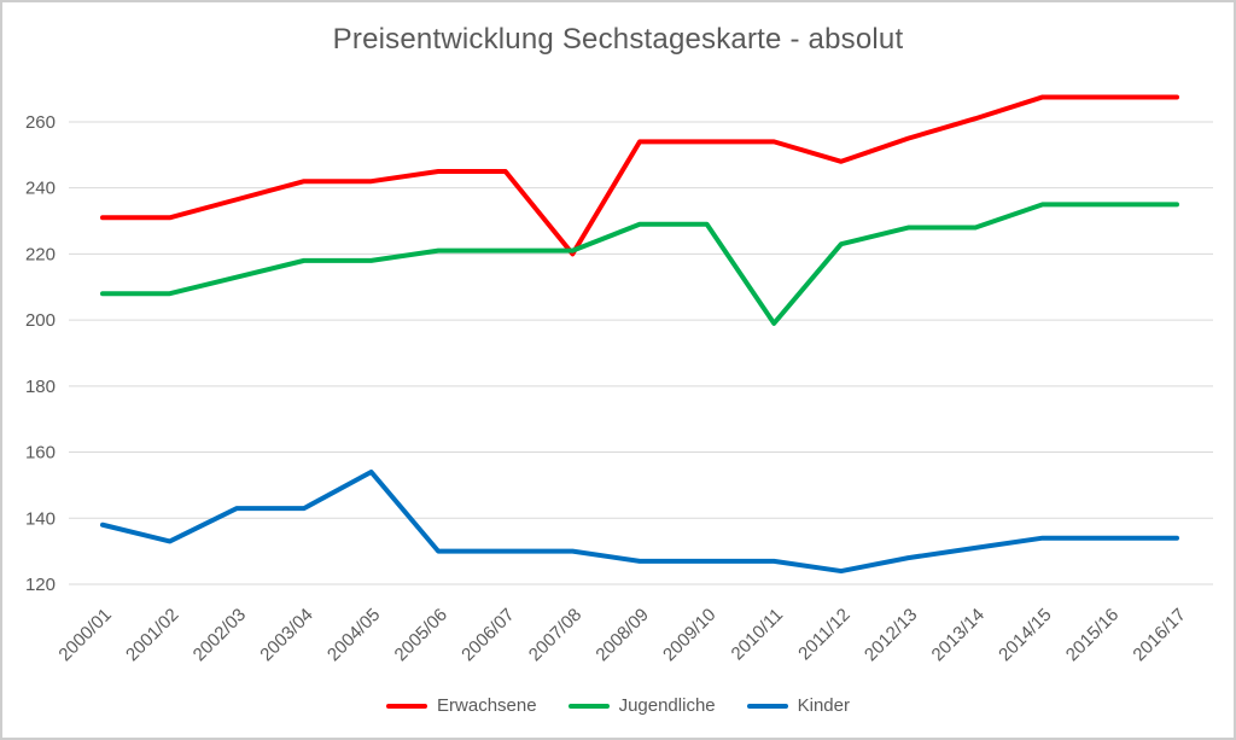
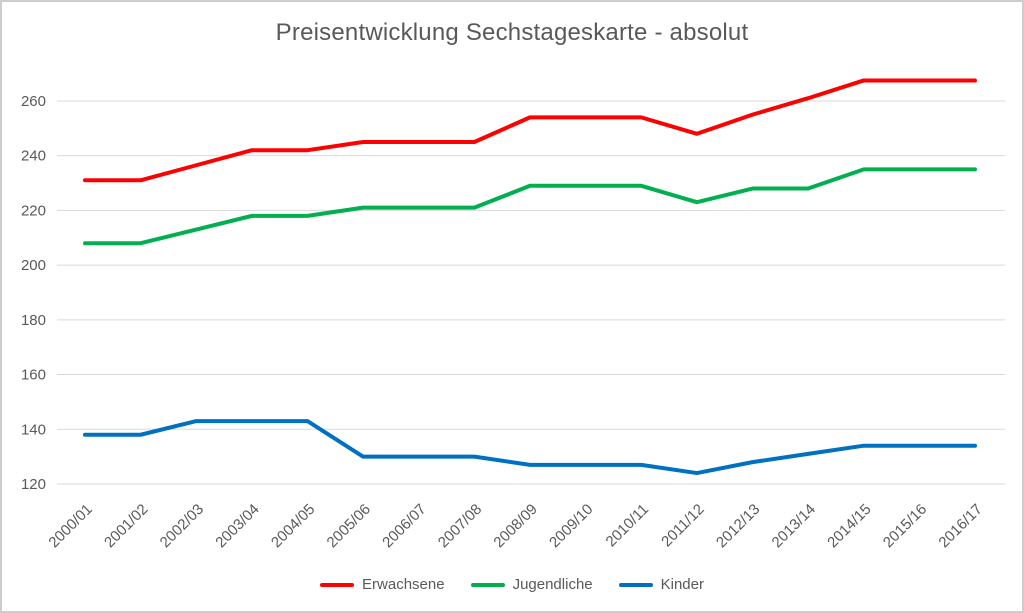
Kinder/2001/02: 133 -> 138
Kinder/2004/05: 154 -> 143
Erwachsene/2007/08: 220 -> 245
Jugendliche/2010/11: 199 -> 229
